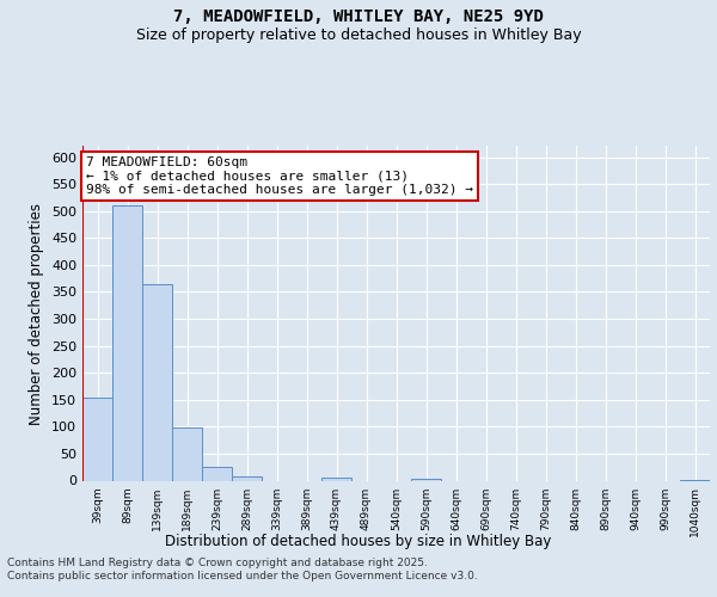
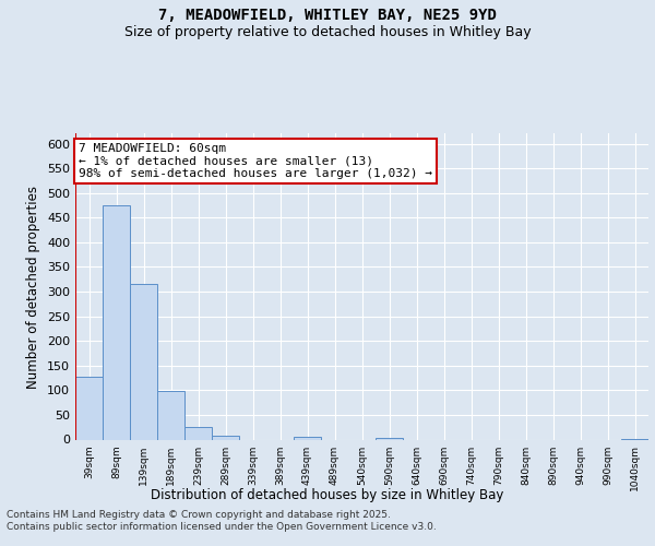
39sqm: 155 -> 128
89sqm: 510 -> 476
139sqm: 365 -> 315
